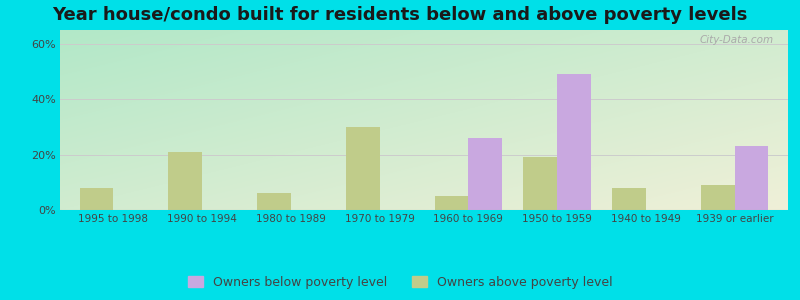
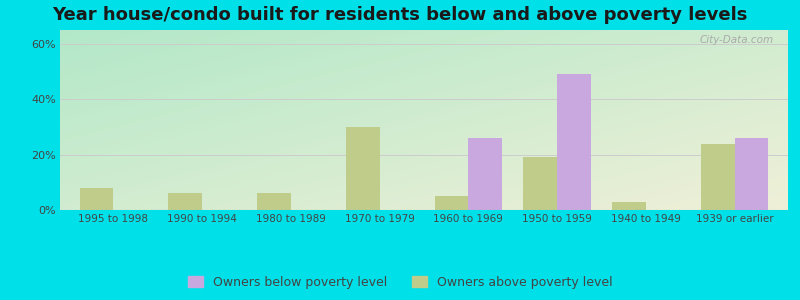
Owners above poverty level/1990 to 1994: 21% -> 6%
Owners above poverty level/1940 to 1949: 8% -> 3%
Owners above poverty level/1939 or earlier: 9% -> 24%
Owners below poverty level/1939 or earlier: 23% -> 26%
